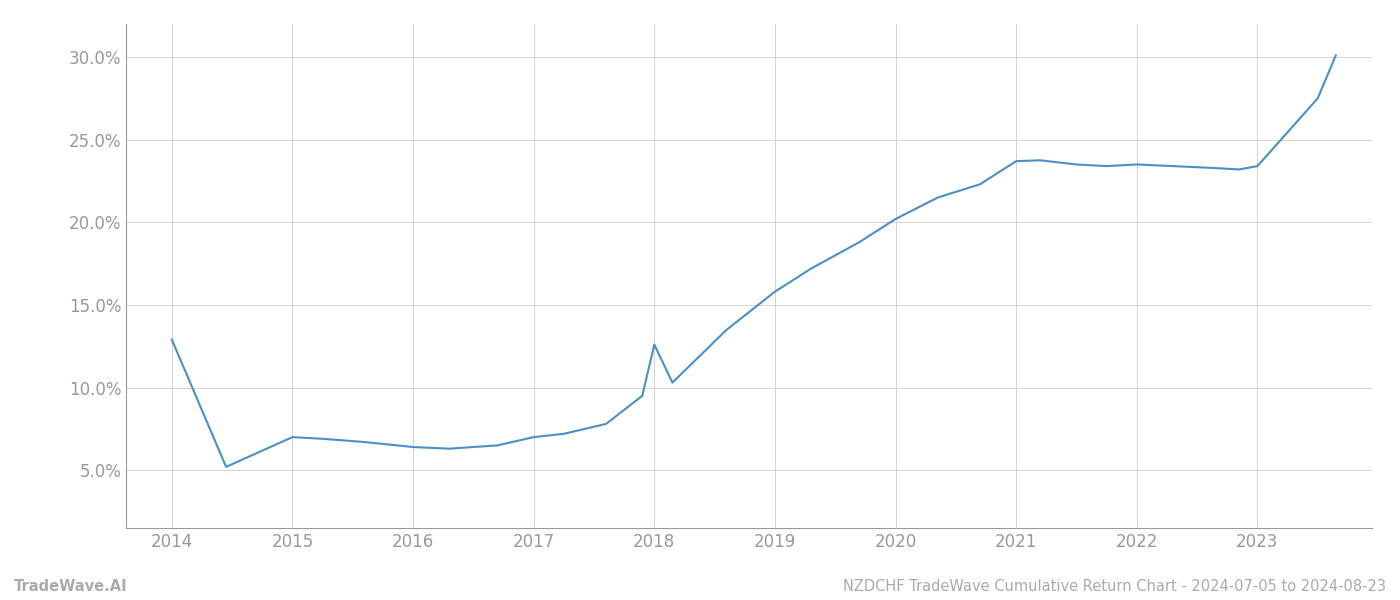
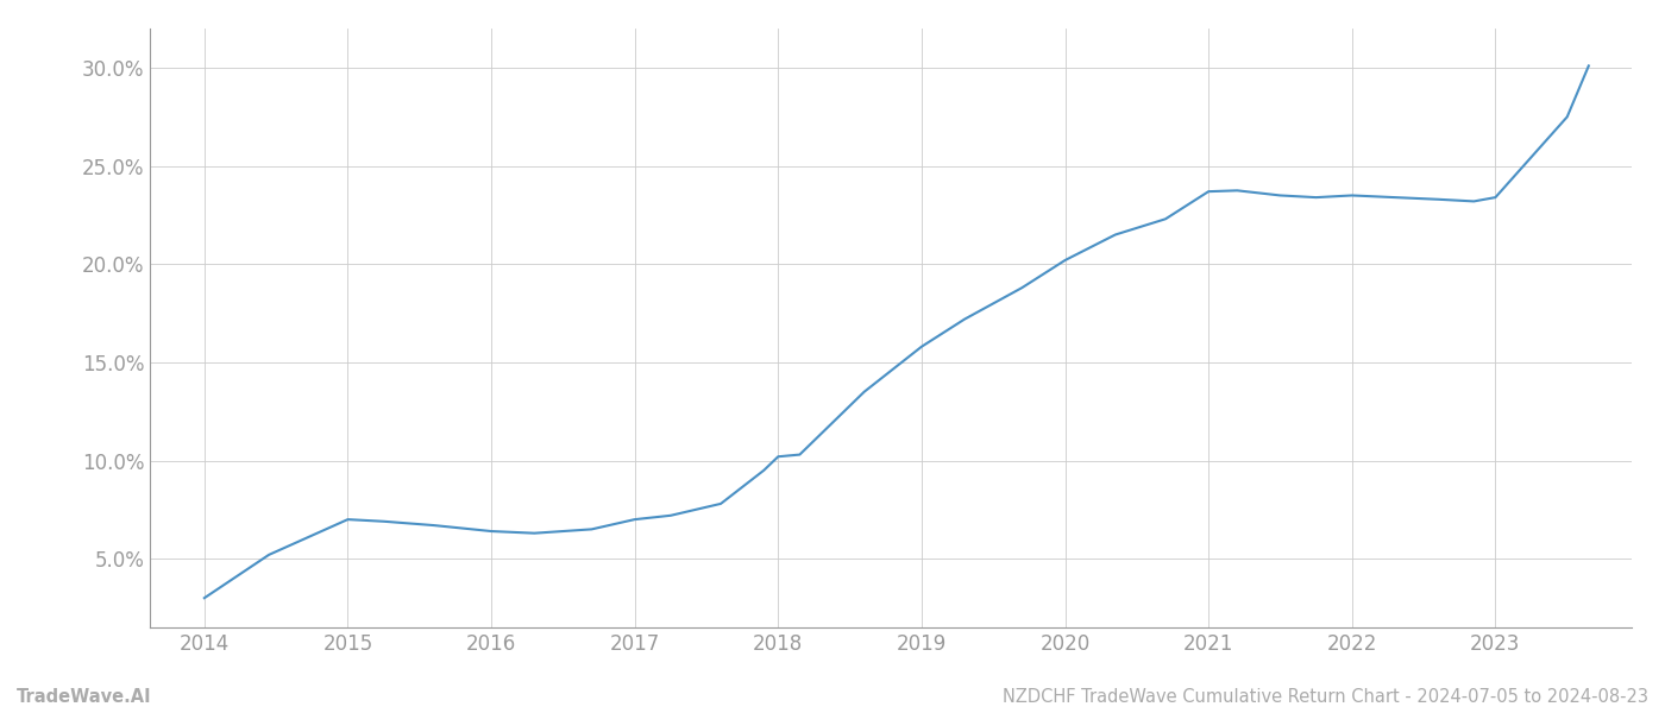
2014: 12.9% -> 3.0%
2018: 12.6% -> 10.2%
